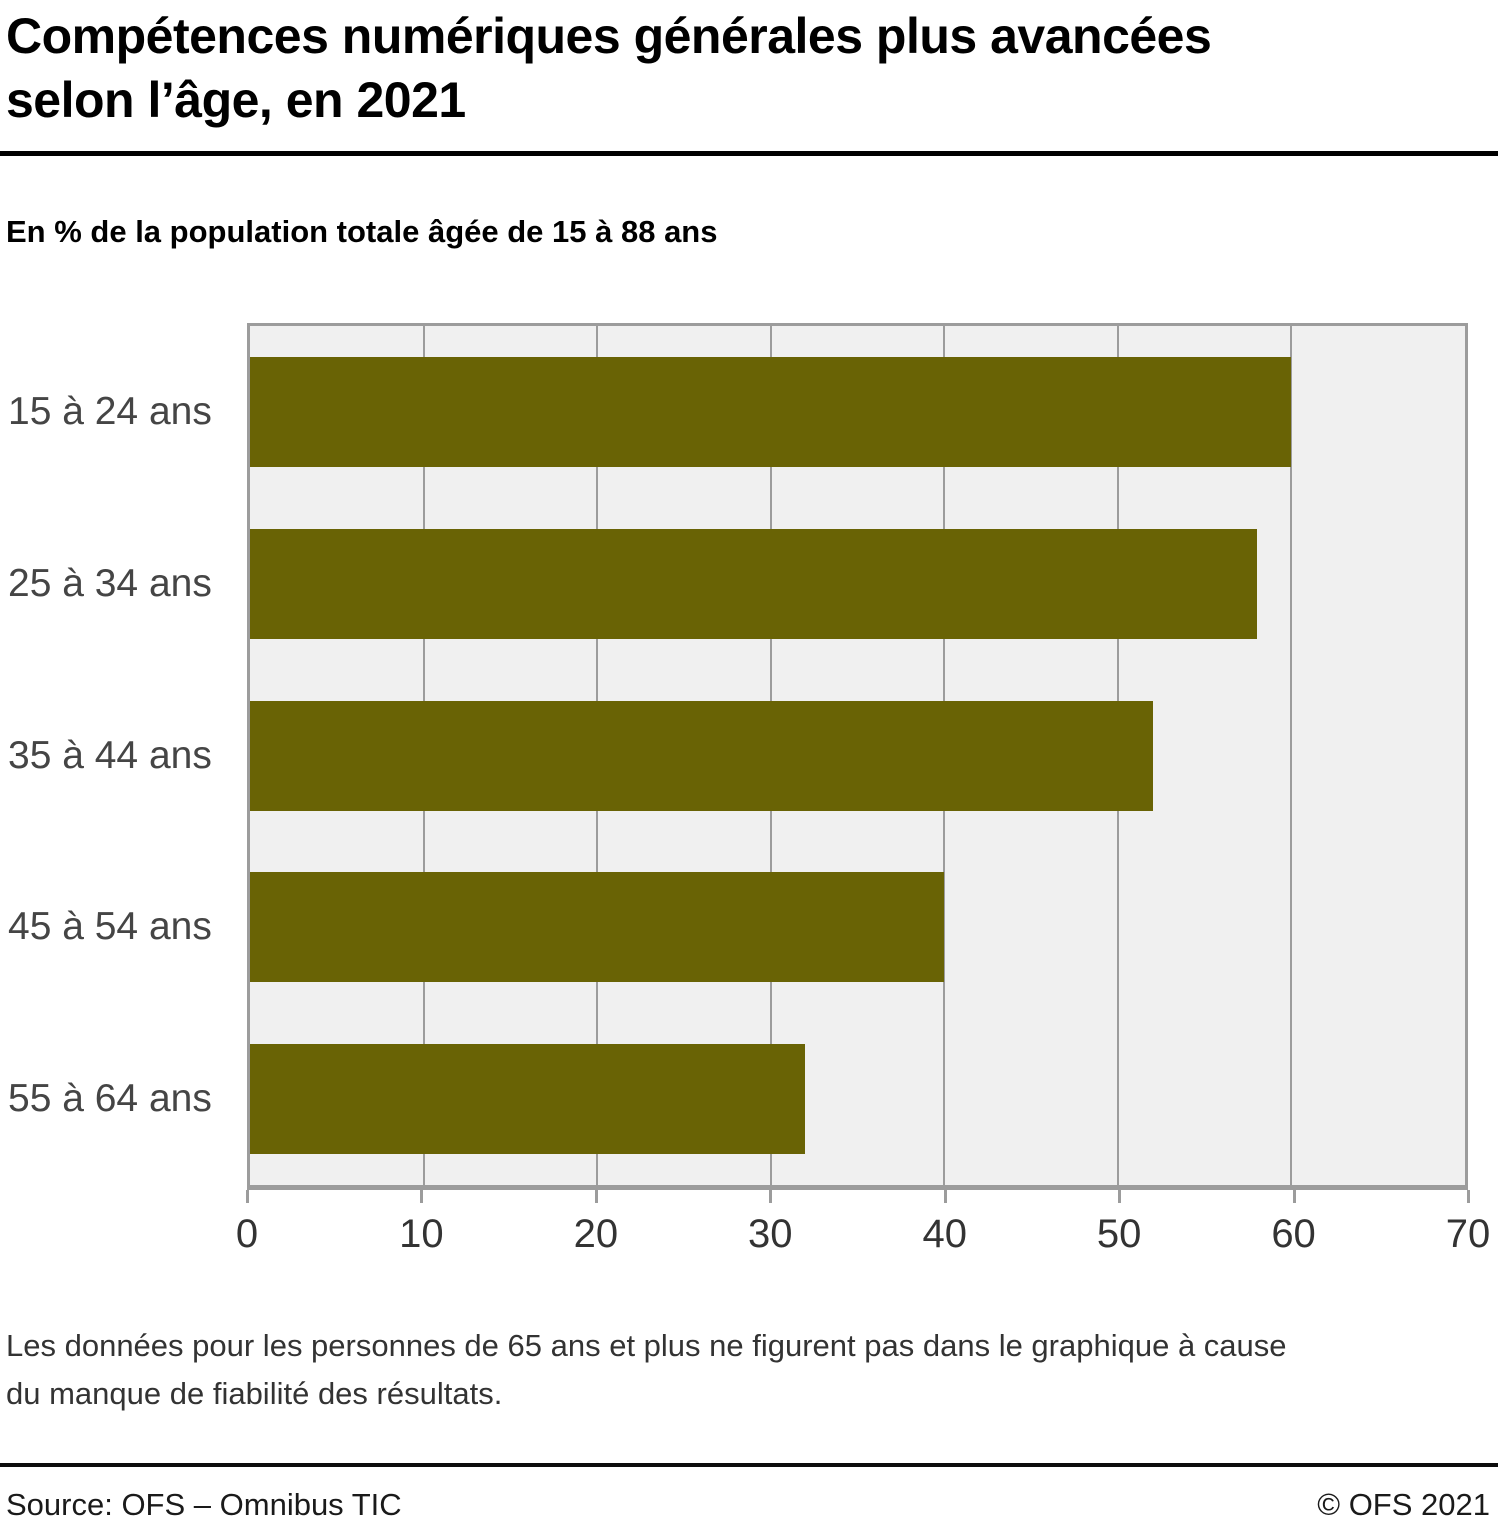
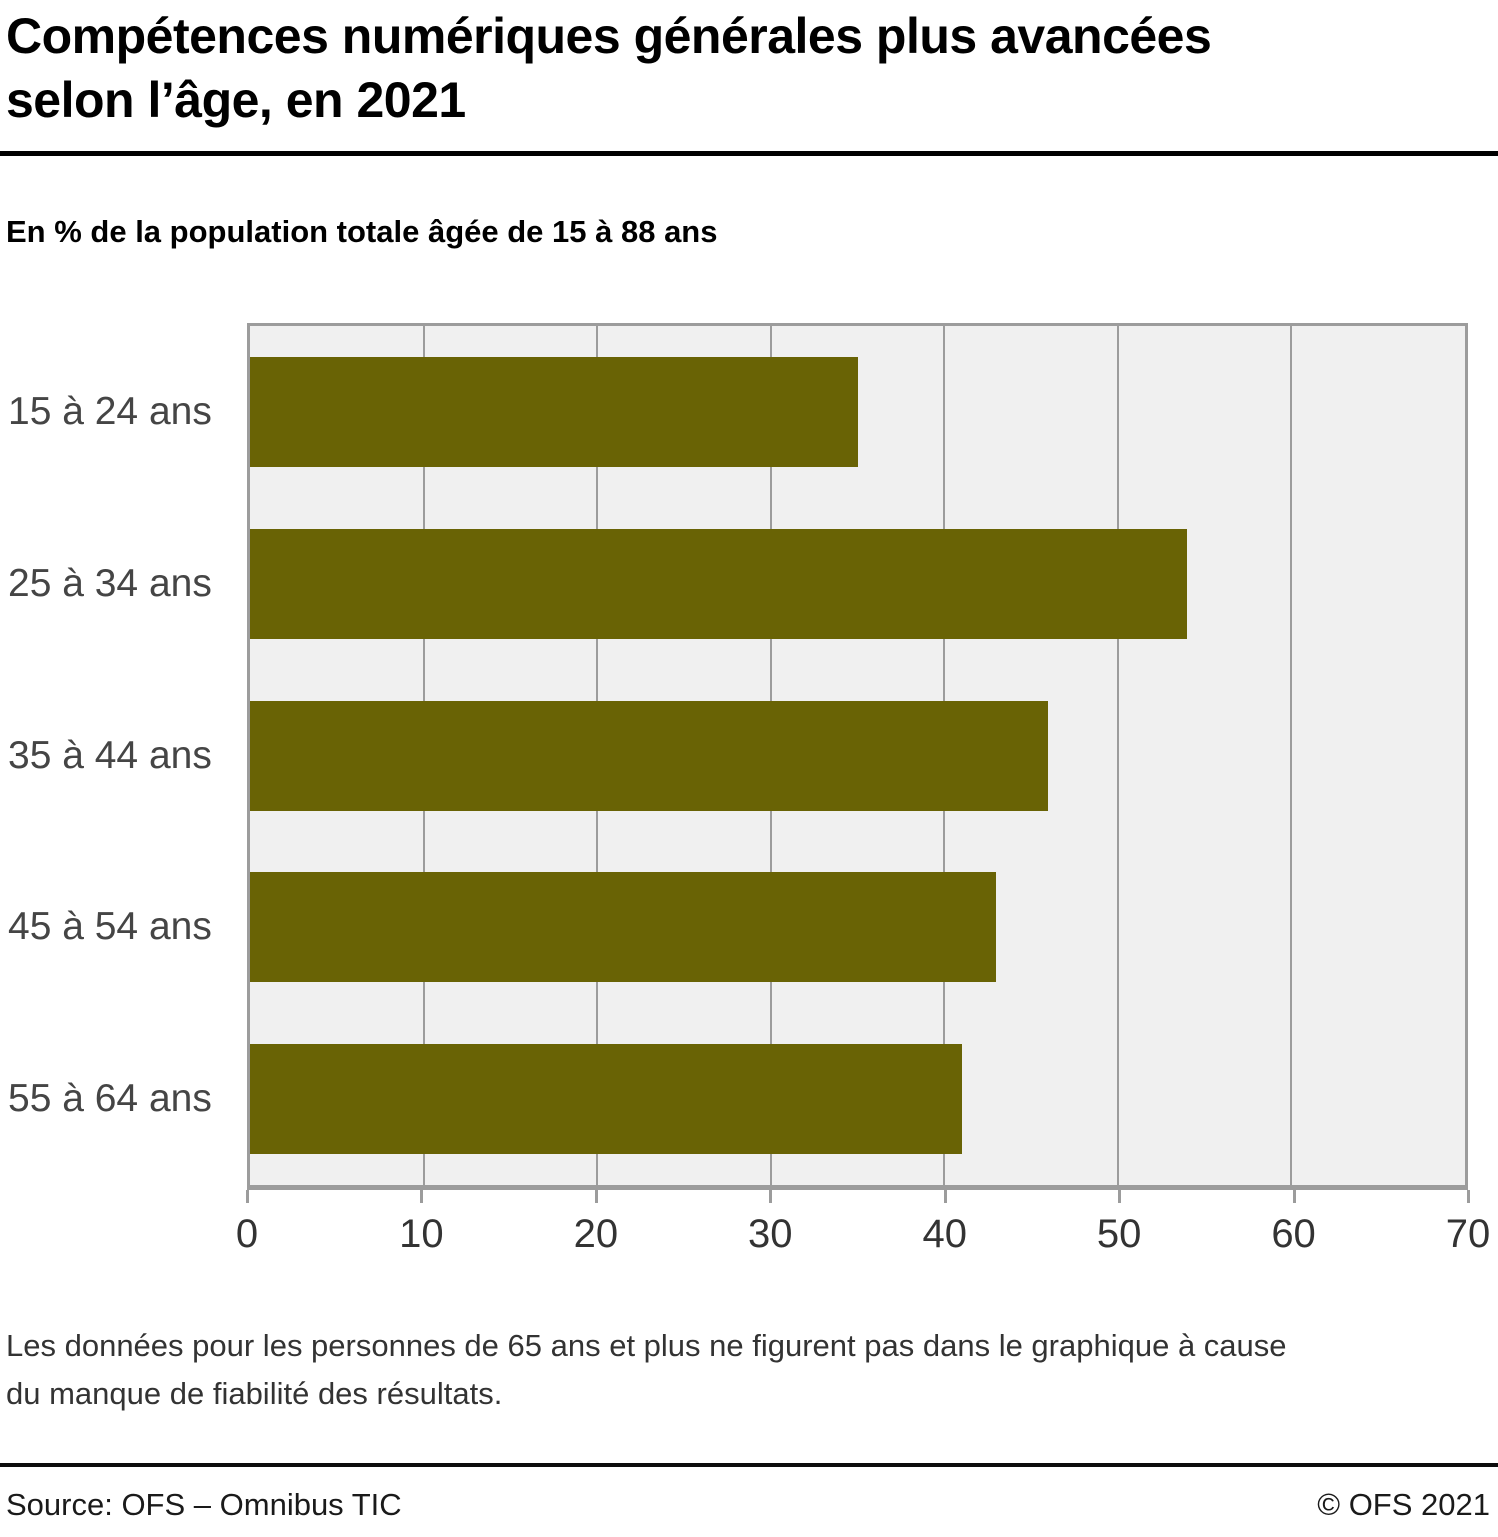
15 à 24 ans: 60 -> 35
25 à 34 ans: 58 -> 54
35 à 44 ans: 52 -> 46
45 à 54 ans: 40 -> 43
55 à 64 ans: 32 -> 41
